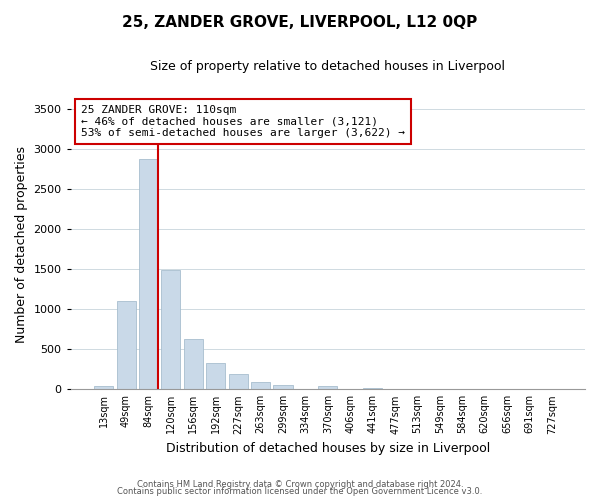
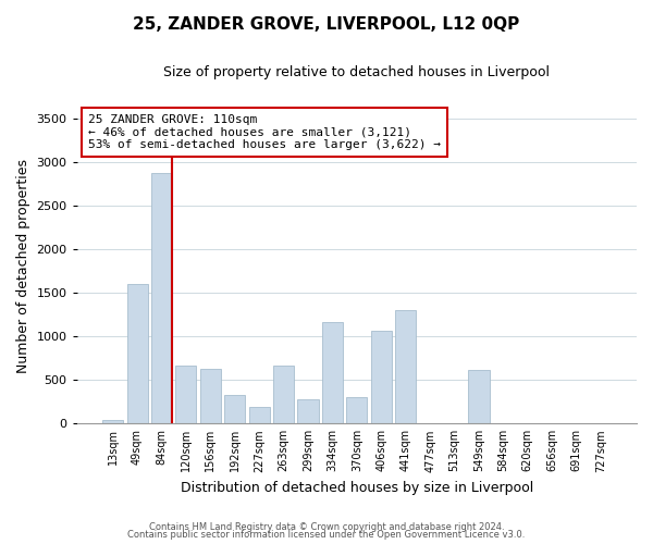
49sqm: 1100 -> 1600
120sqm: 1490 -> 660
263sqm: 100 -> 660
299sqm: 50 -> 280
334sqm: 0 -> 1160
370sqm: 40 -> 300
406sqm: 0 -> 1060
441sqm: 20 -> 1300
549sqm: 0 -> 620
